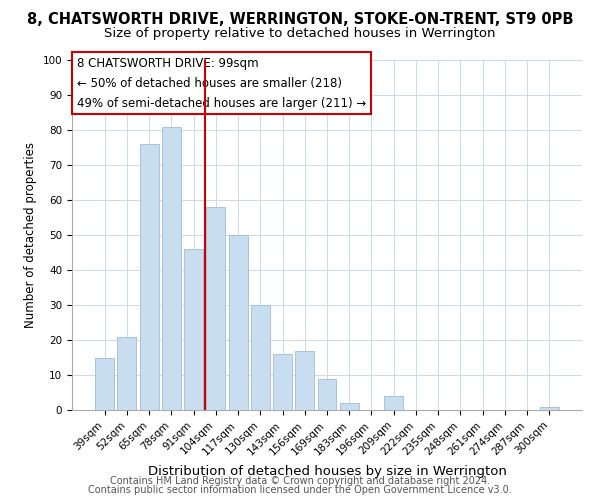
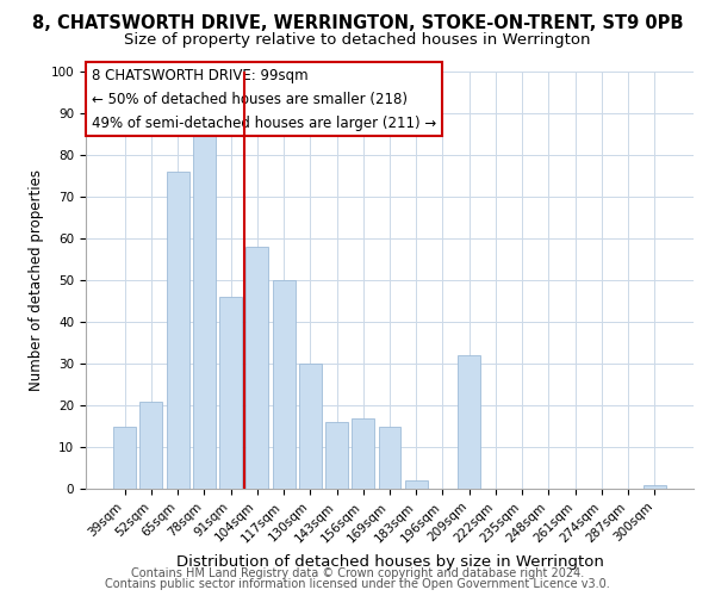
78sqm: 81 -> 85
169sqm: 9 -> 15
209sqm: 4 -> 32
